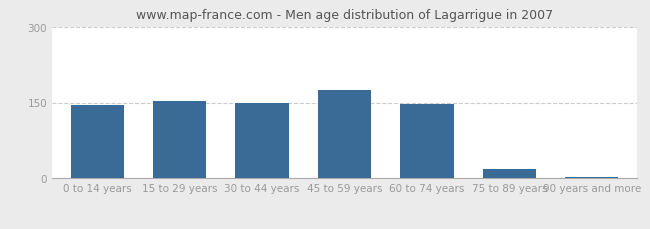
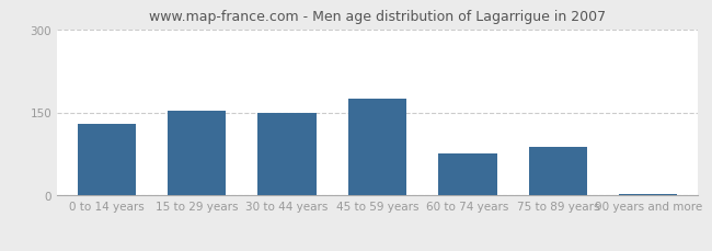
0 to 14 years: 145 -> 130
60 to 74 years: 148 -> 76
75 to 89 years: 18 -> 88
